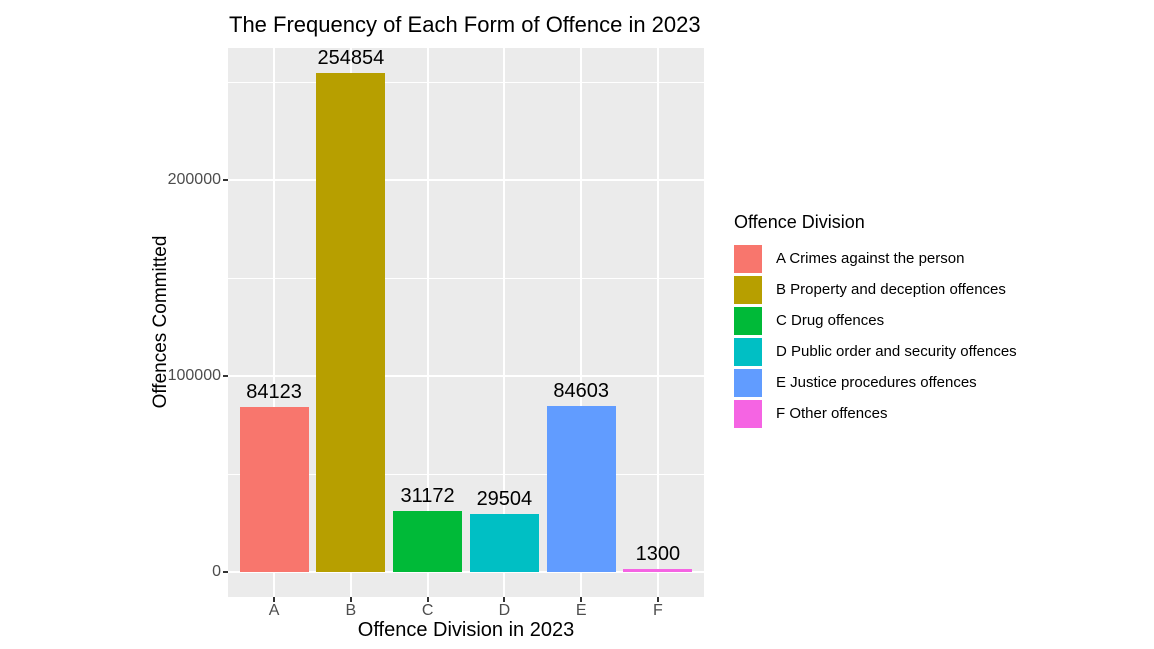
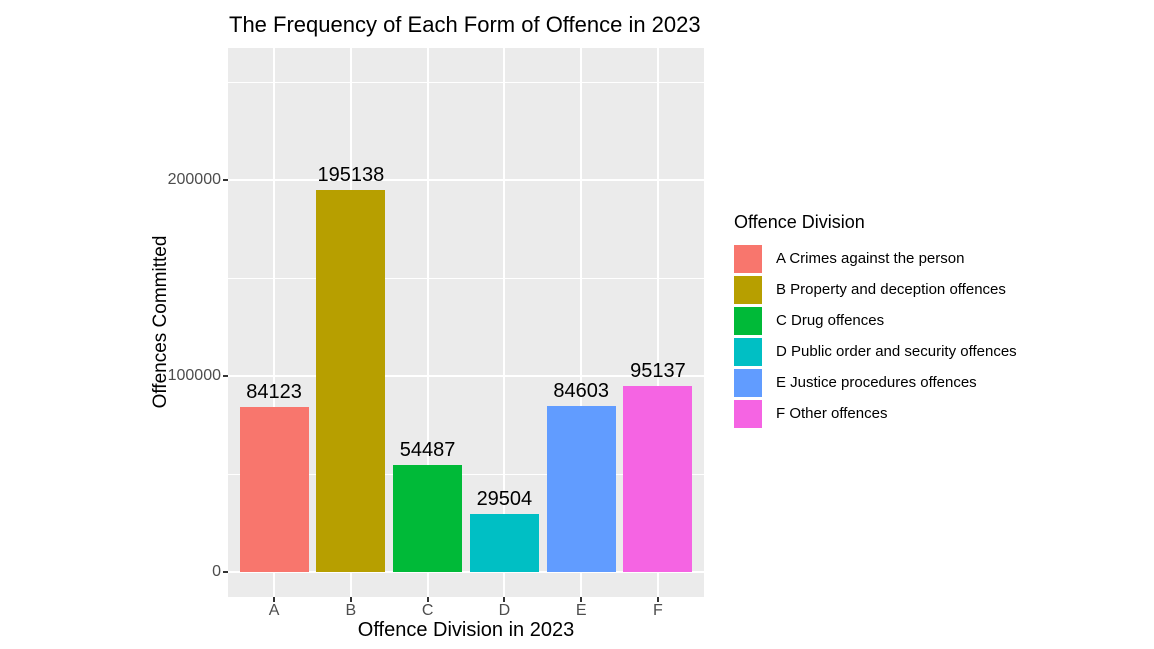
B: 254854 -> 195138
C: 31172 -> 54487
F: 1300 -> 95137
